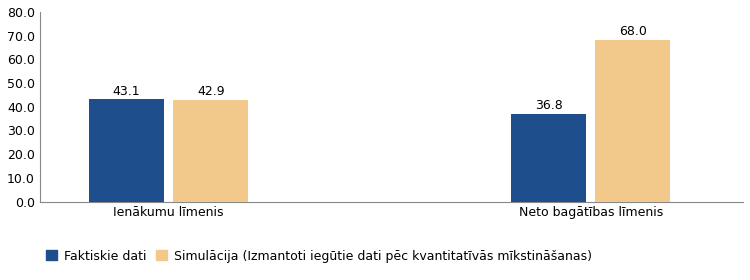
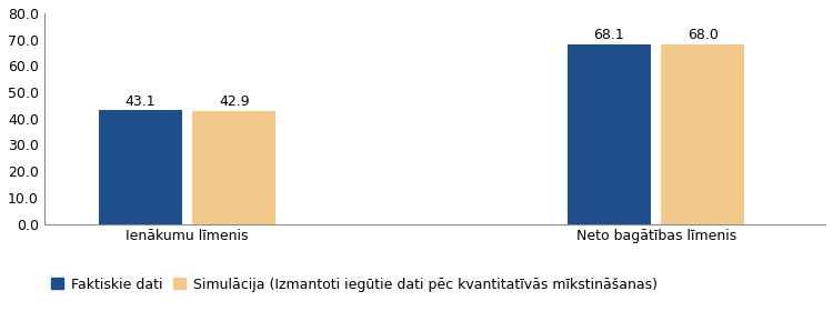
Faktiskie dati/Neto bagātības līmenis: 36.8 -> 68.1
